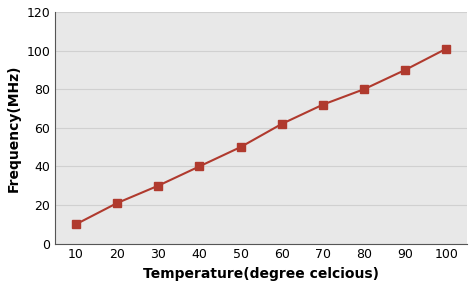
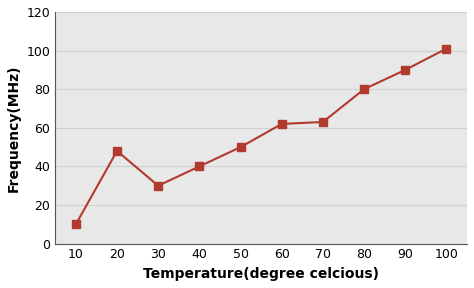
20: 21 -> 48
70: 72 -> 63
